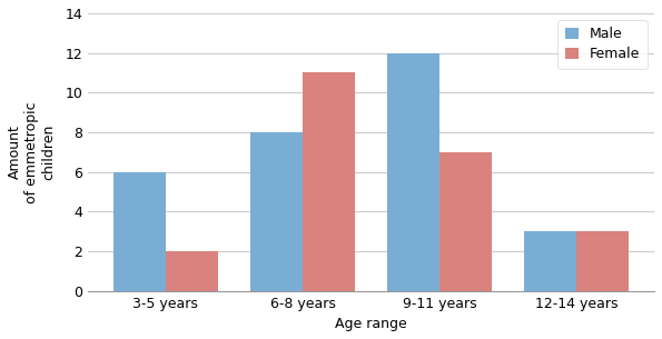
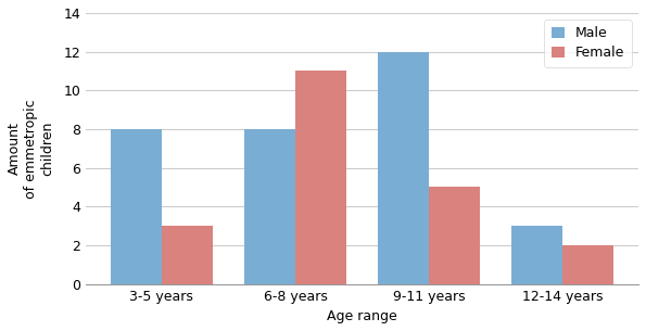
Male/3-5 years: 6 -> 8
Female/3-5 years: 2 -> 3
Female/9-11 years: 7 -> 5
Female/12-14 years: 3 -> 2
